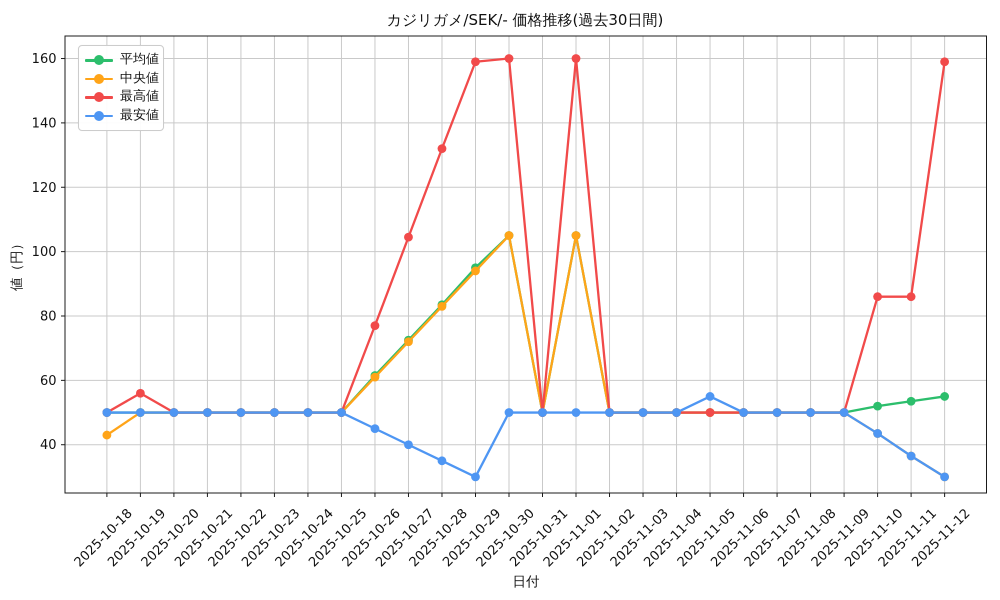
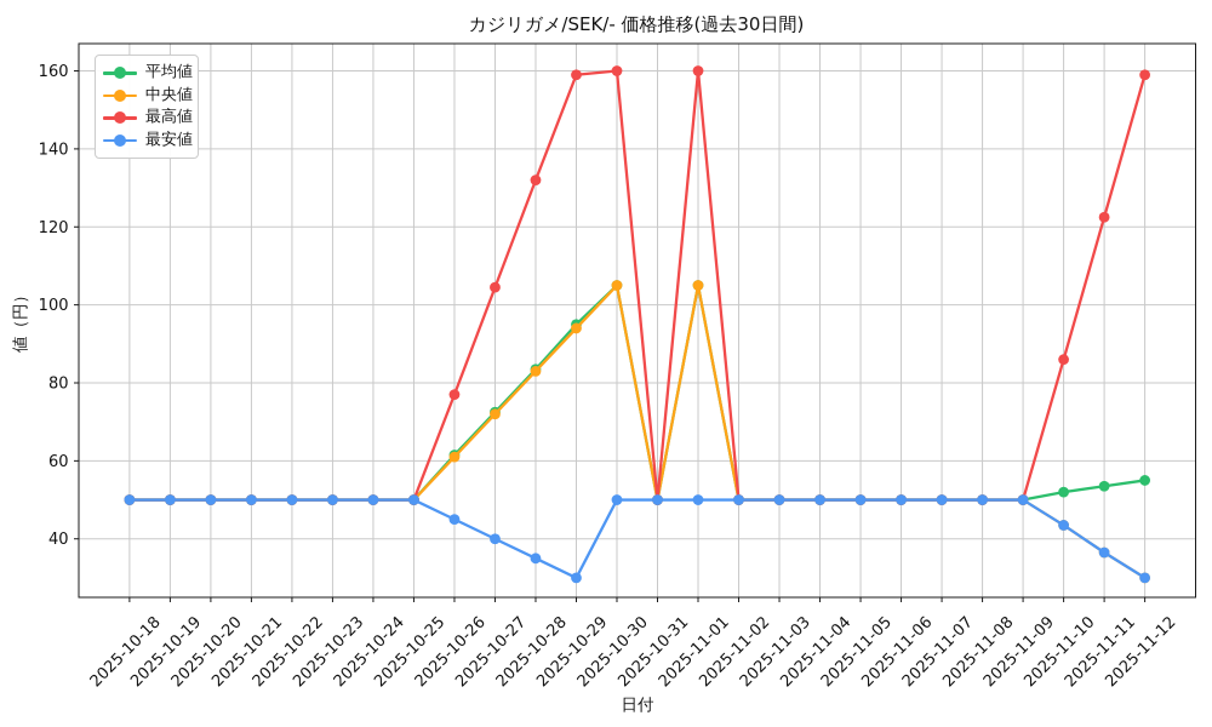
中央値/2025-10-18: 43 -> 50
最高値/2025-10-19: 56 -> 50
最安値/2025-11-05: 55 -> 50
最高値/2025-11-11: 86 -> 122
